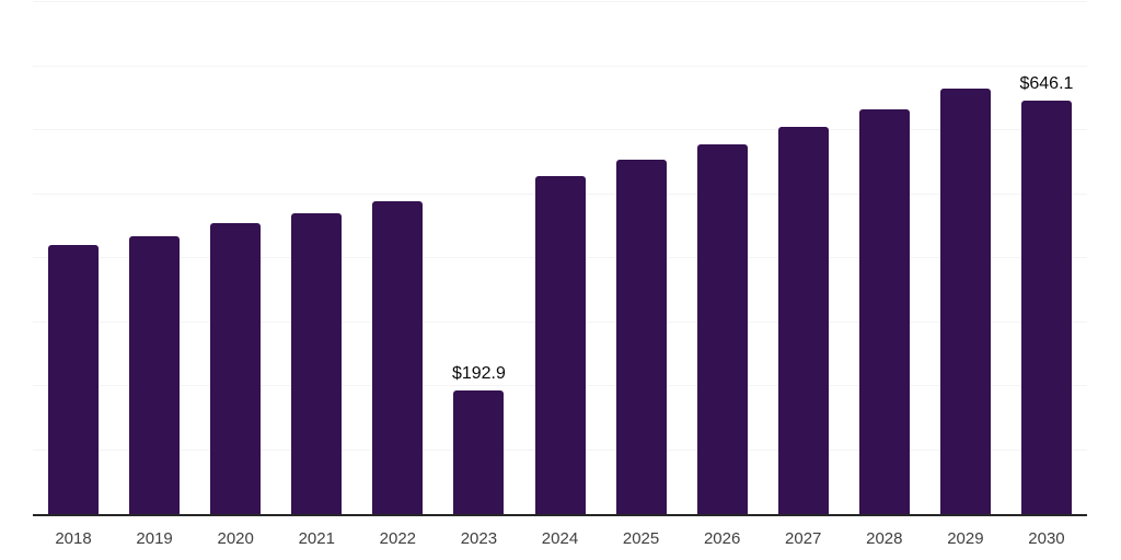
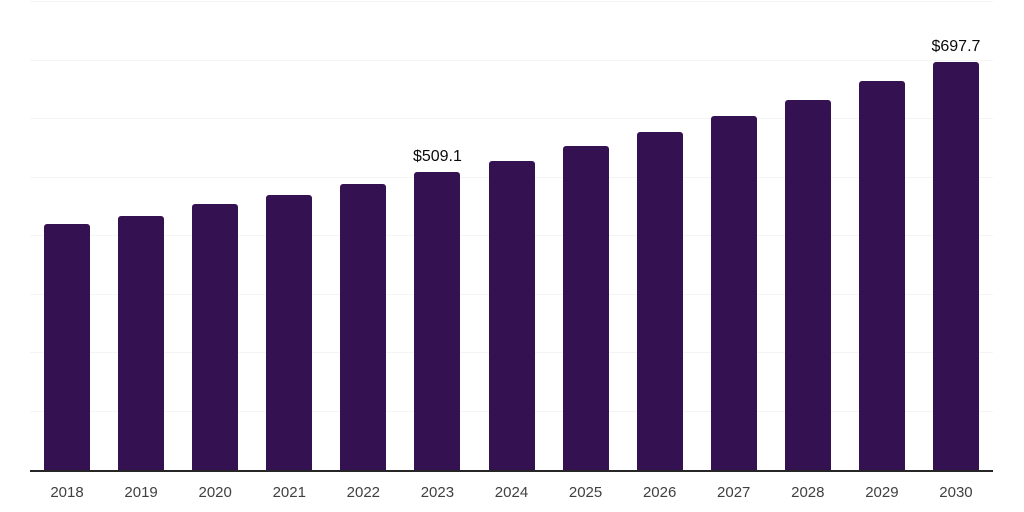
2023: $192.9 -> $509.1
2030: $646.1 -> $697.7
